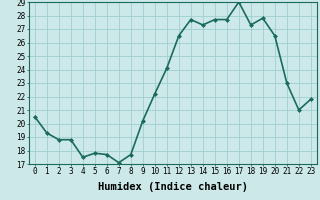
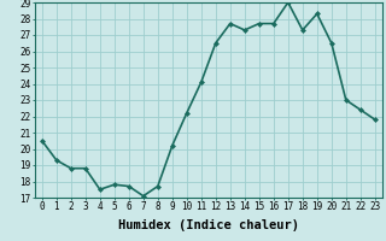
19: 27.8 -> 28.3
22: 21.0 -> 22.4
